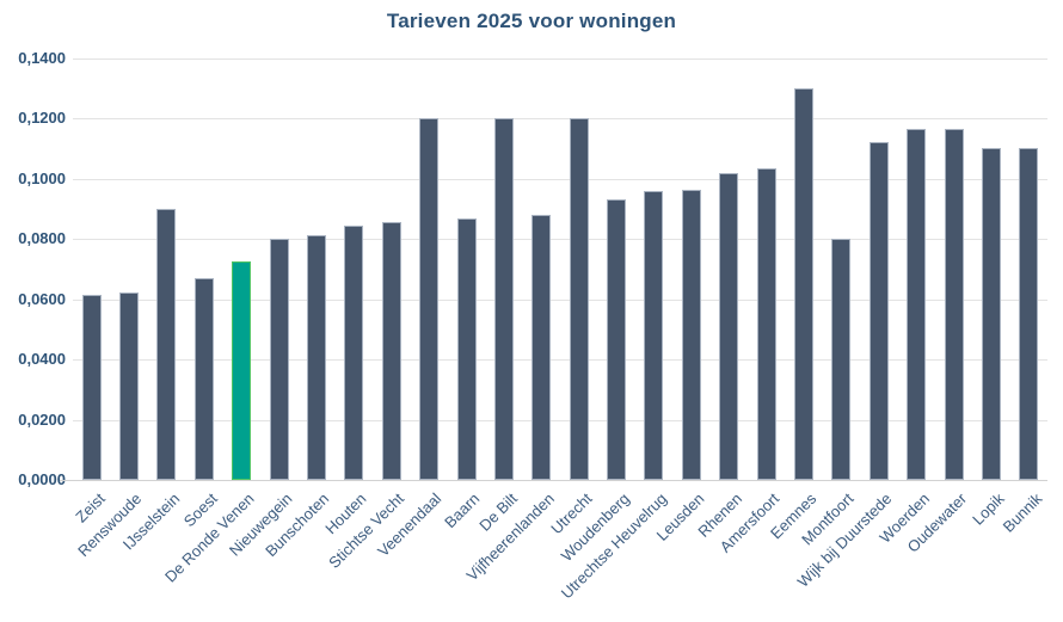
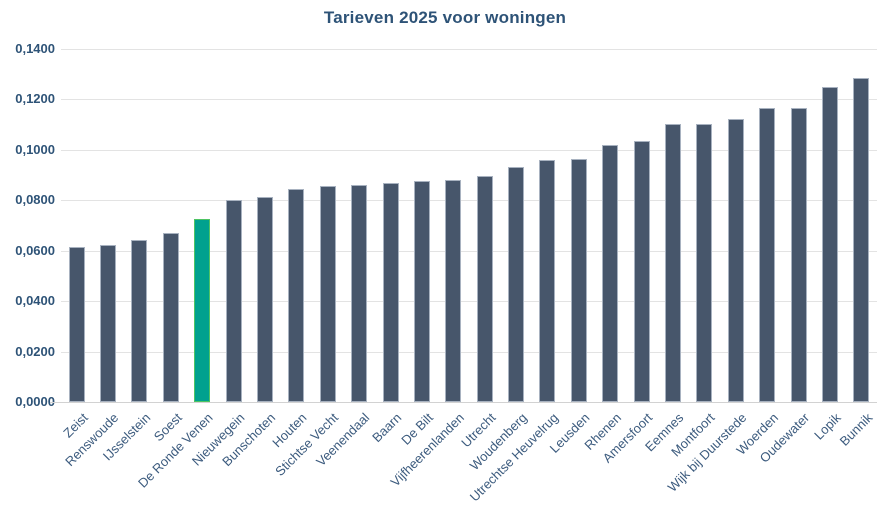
IJsselstein: 0,09 -> 0,06
Veenendaal: 0,12 -> 0,09
De Bilt: 0,12 -> 0,09
Utrecht: 0,12 -> 0,09
Eemnes: 0,13 -> 0,11
Montfoort: 0,08 -> 0,11
Lopik: 0,11 -> 0,12
Bunnik: 0,11 -> 0,13
